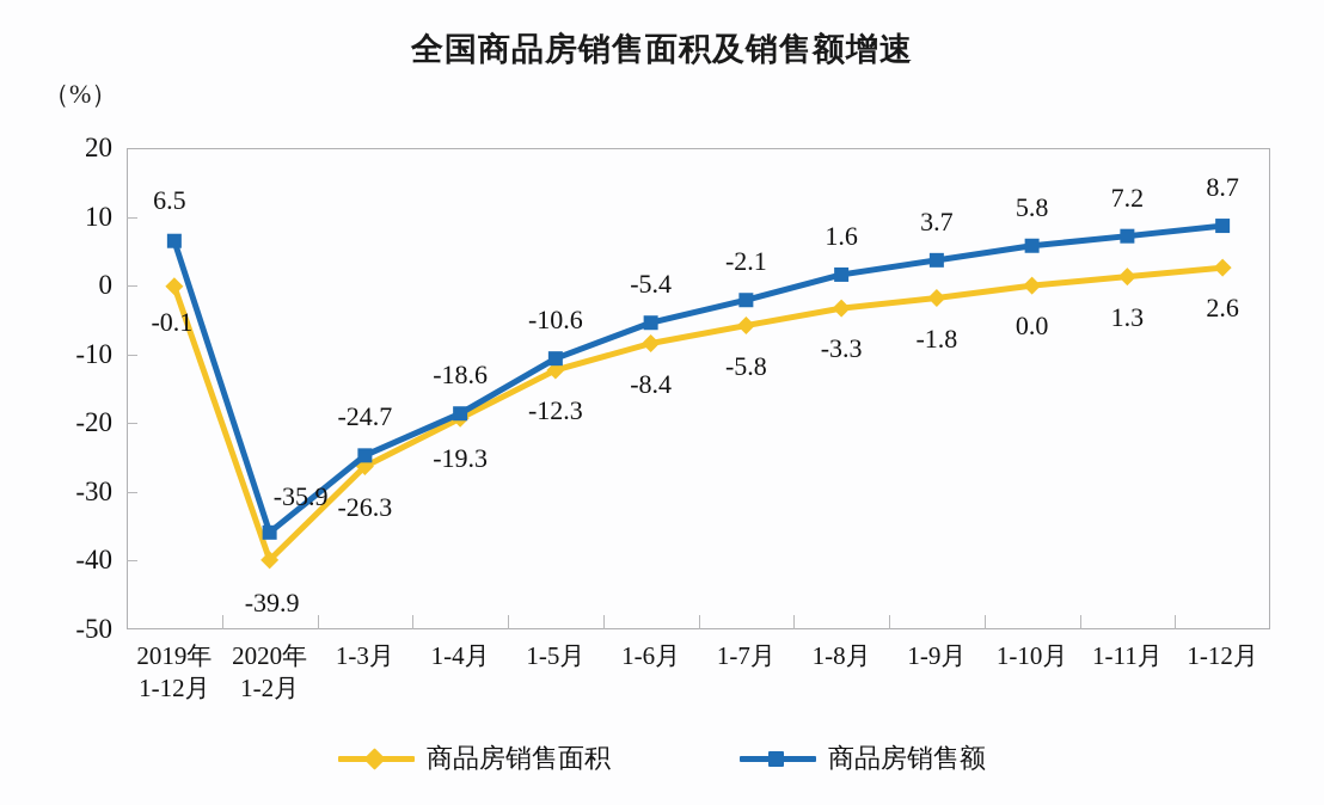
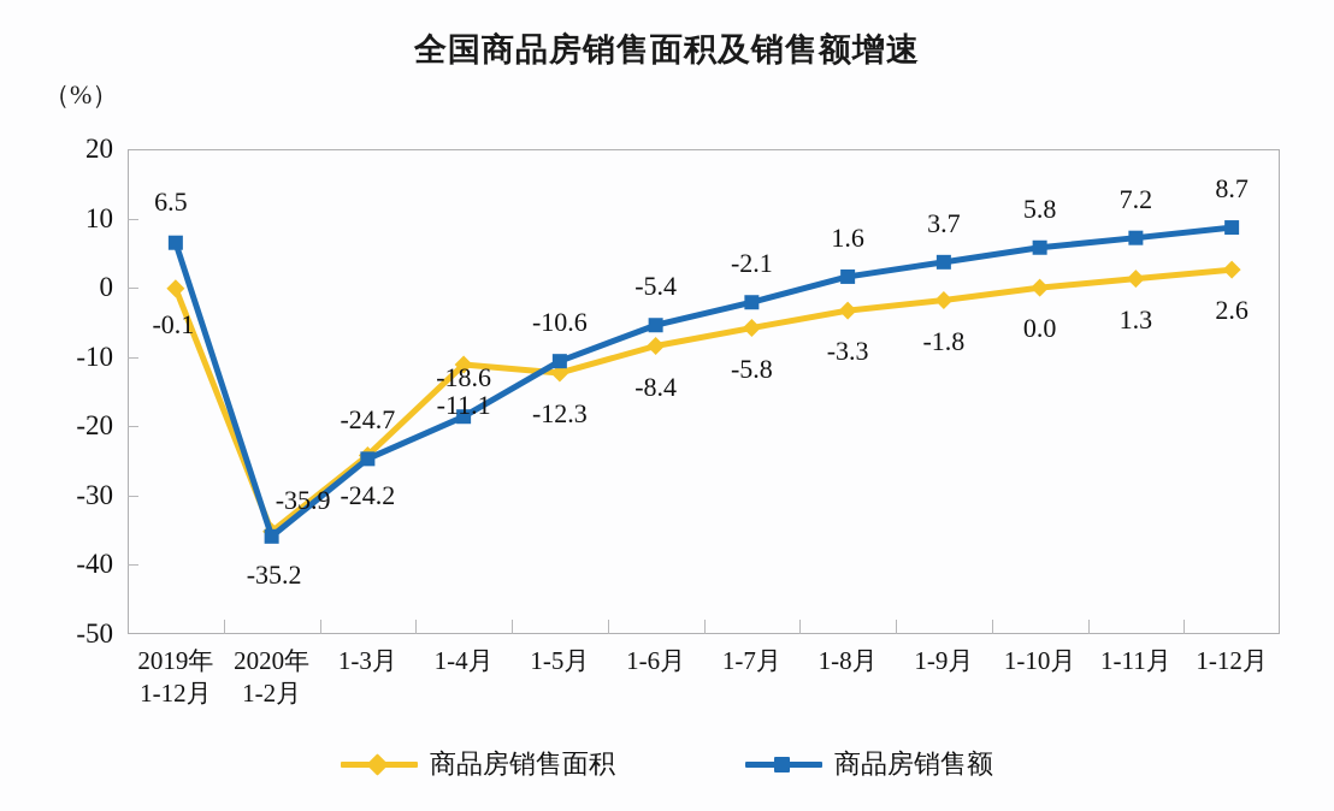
商品房销售面积/2020年 1-2月: -39.9 -> -35.2
商品房销售面积/1-3月: -26.3 -> -24.2
商品房销售面积/1-4月: -19.3 -> -11.1
